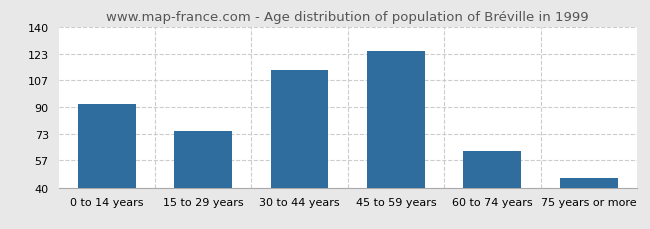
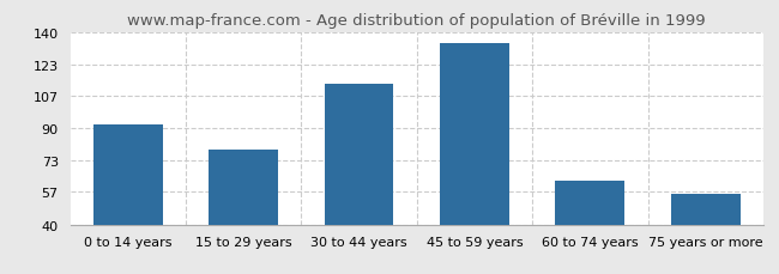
15 to 29 years: 75 -> 79
45 to 59 years: 125 -> 134
75 years or more: 46 -> 56
